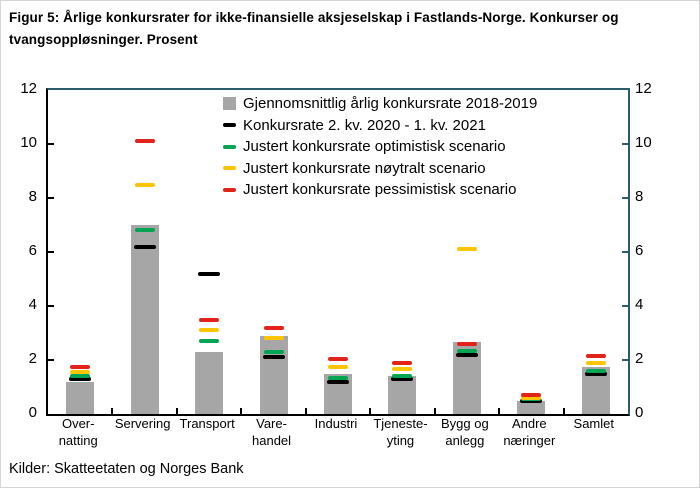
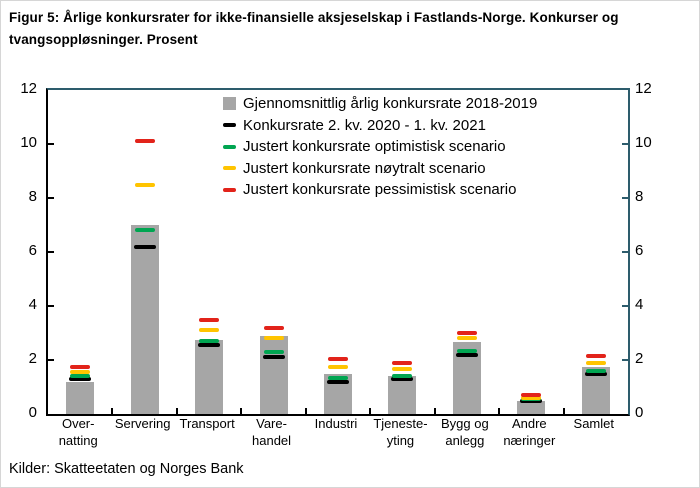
Gjennomsnittlig årlig konkursrate 2018-2019/Transport: 2.3 -> 2.8
Konkursrate 2. kv. 2020 - 1. kv. 2021/Transport: 5.2 -> 2.5
Justert konkursrate nøytralt scenario/Bygg og anlegg: 6.1 -> 2.8
Justert konkursrate pessimistisk scenario/Bygg og anlegg: 2.6 -> 3.0
